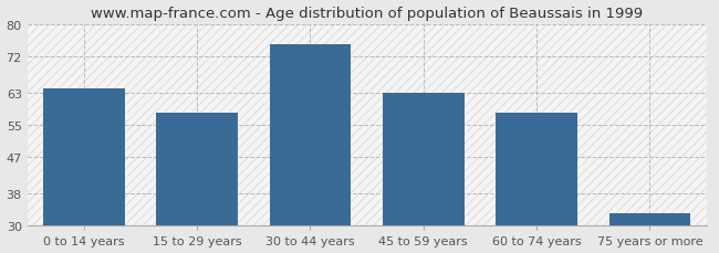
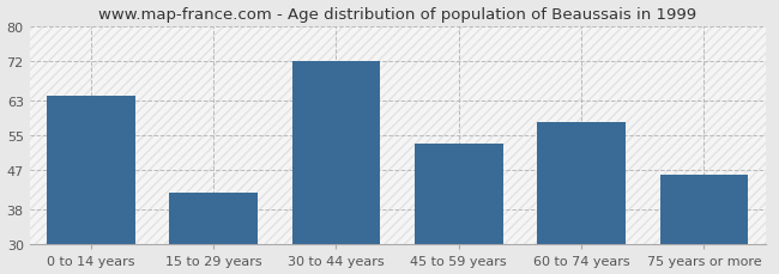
15 to 29 years: 58 -> 42
30 to 44 years: 75 -> 72
45 to 59 years: 63 -> 53
75 years or more: 33 -> 46
